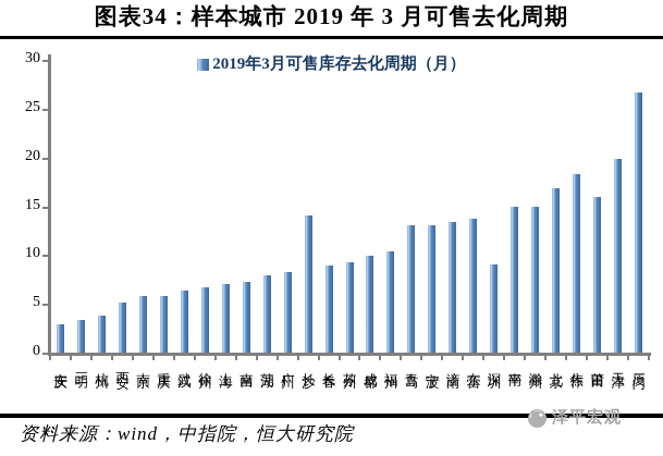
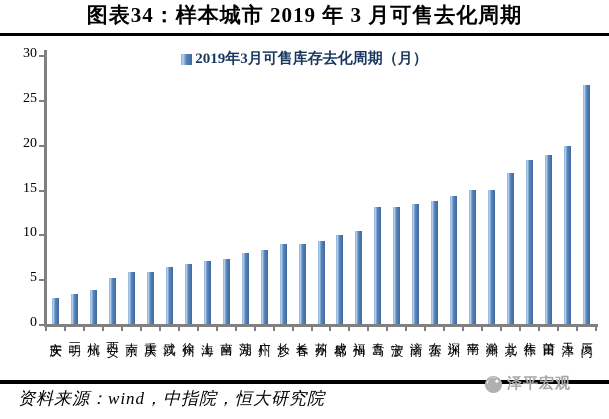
长沙: 14 -> 9
深圳: 9 -> 14
莆田: 16 -> 19
